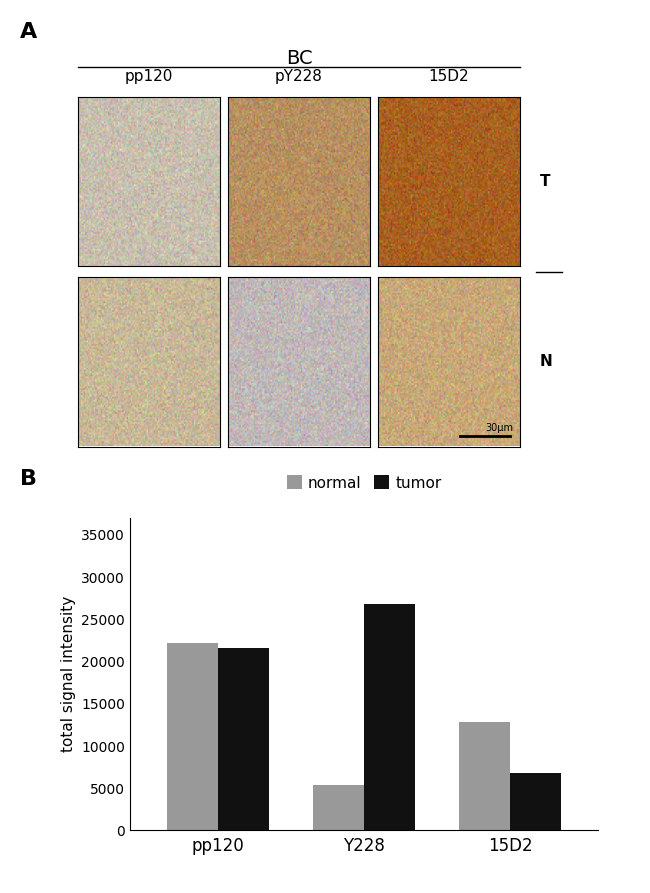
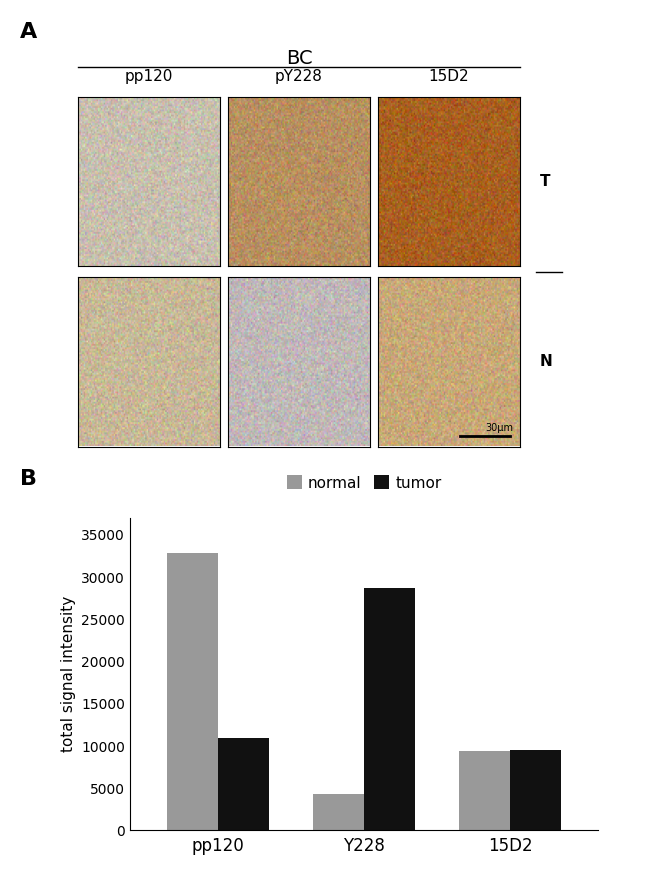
normal/pp120: 22200 -> 32800
tumor/pp120: 21600 -> 11000
normal/Y228: 5400 -> 4300
tumor/Y228: 26800 -> 28700
normal/15D2: 12800 -> 9400
tumor/15D2: 6800 -> 9500
